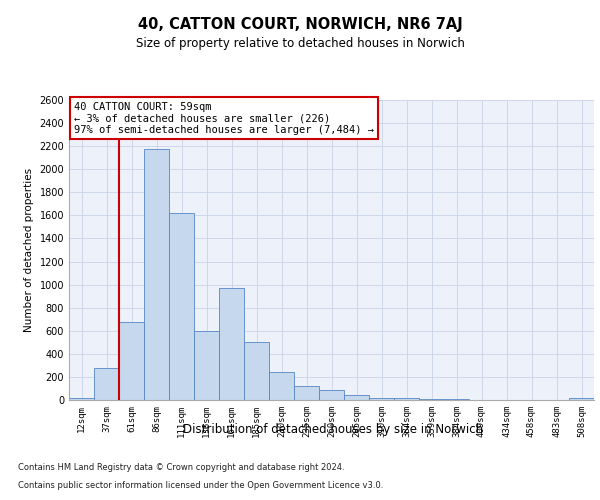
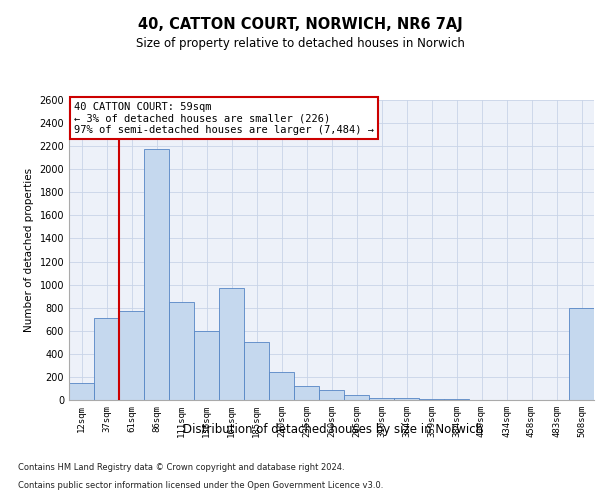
12sqm: 20 -> 150
37sqm: 280 -> 710
61sqm: 680 -> 770
111sqm: 1620 -> 850
508sqm: 20 -> 800
